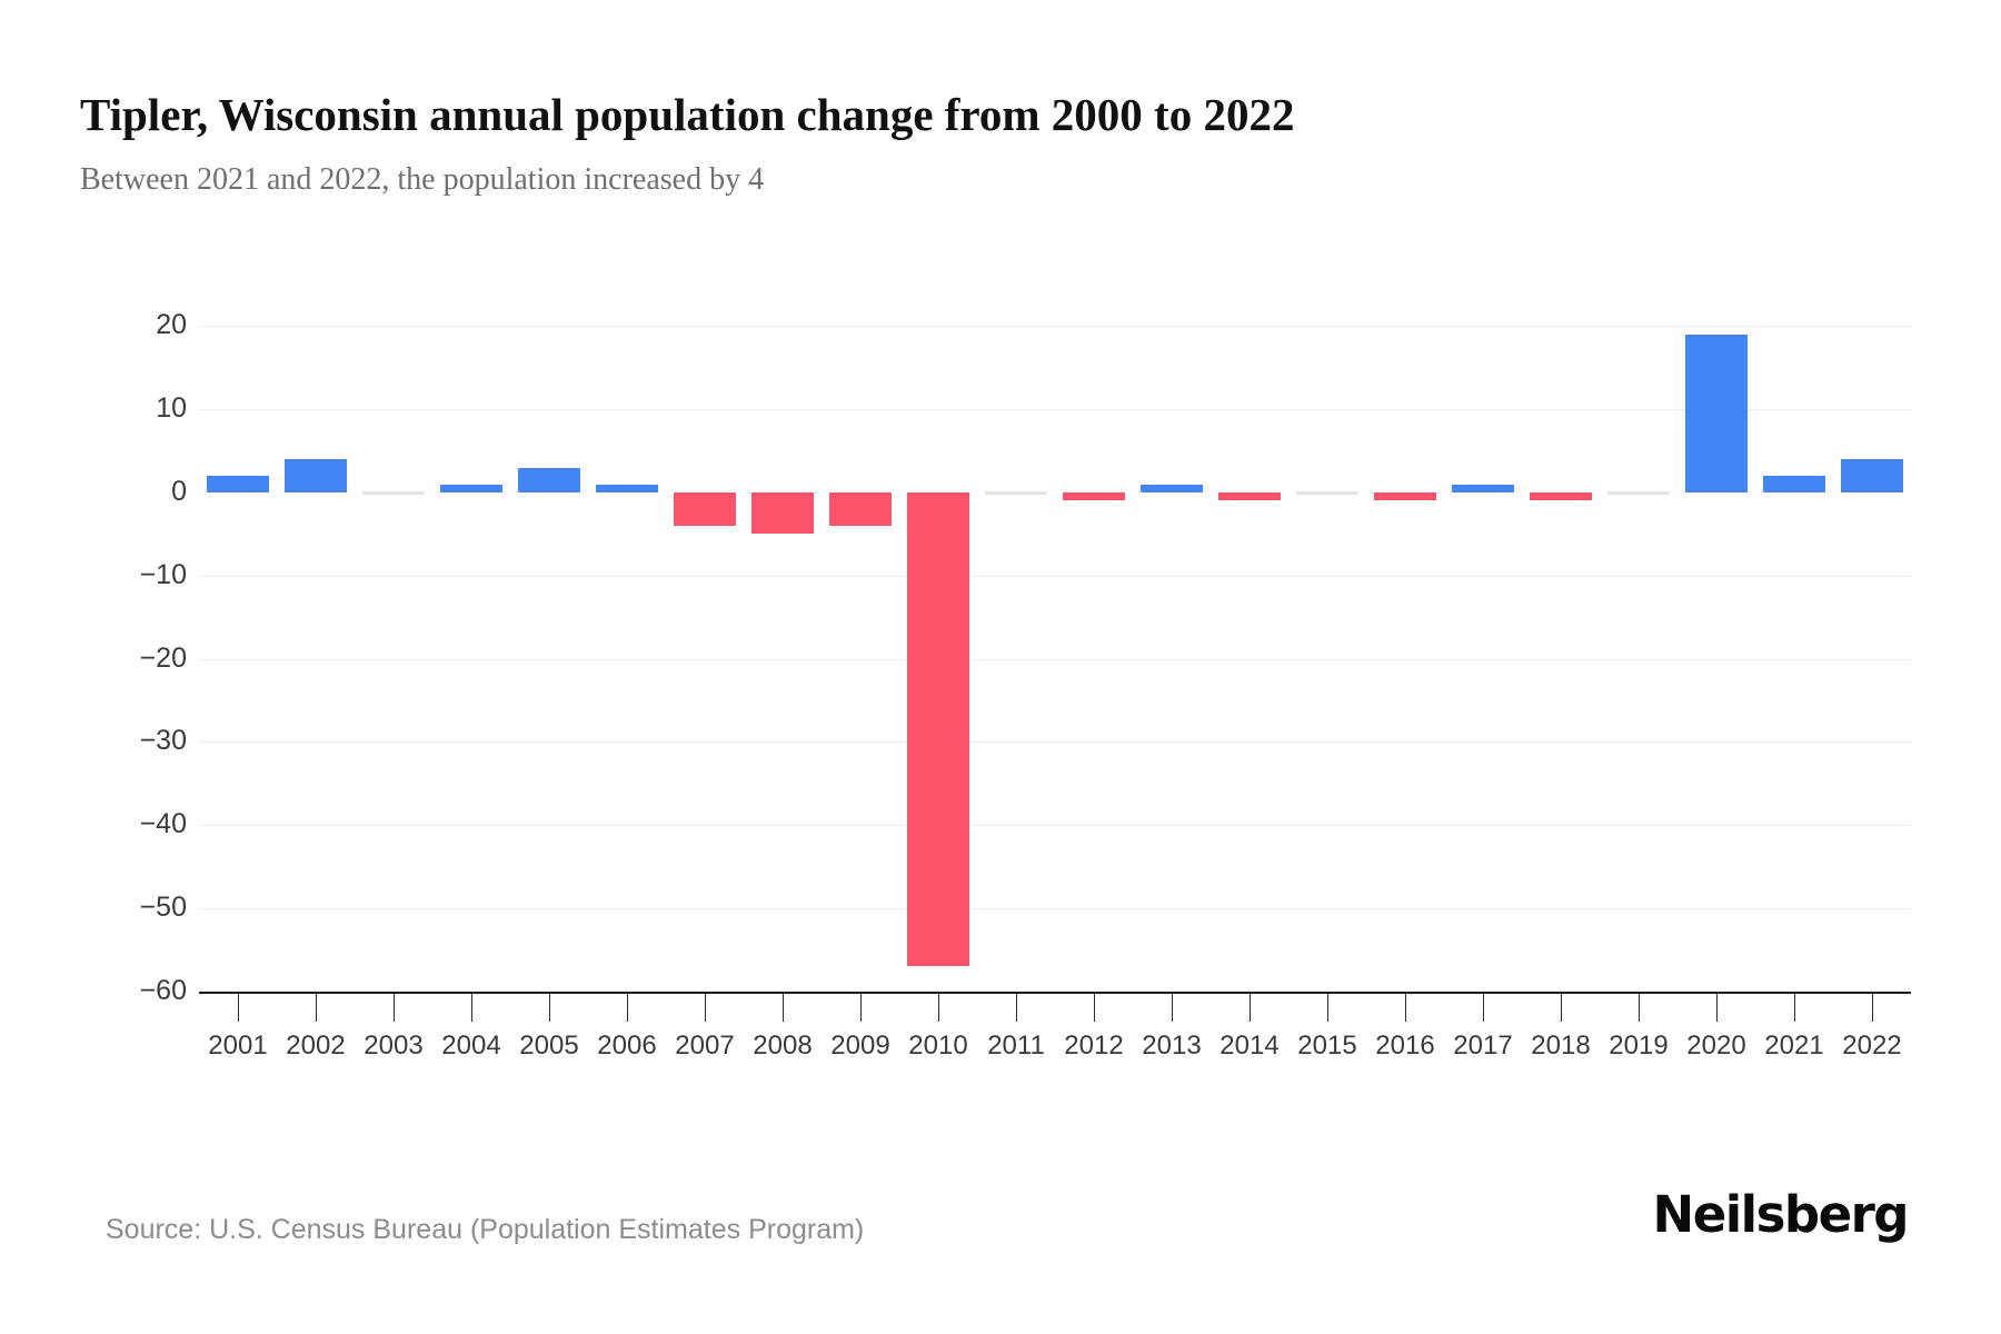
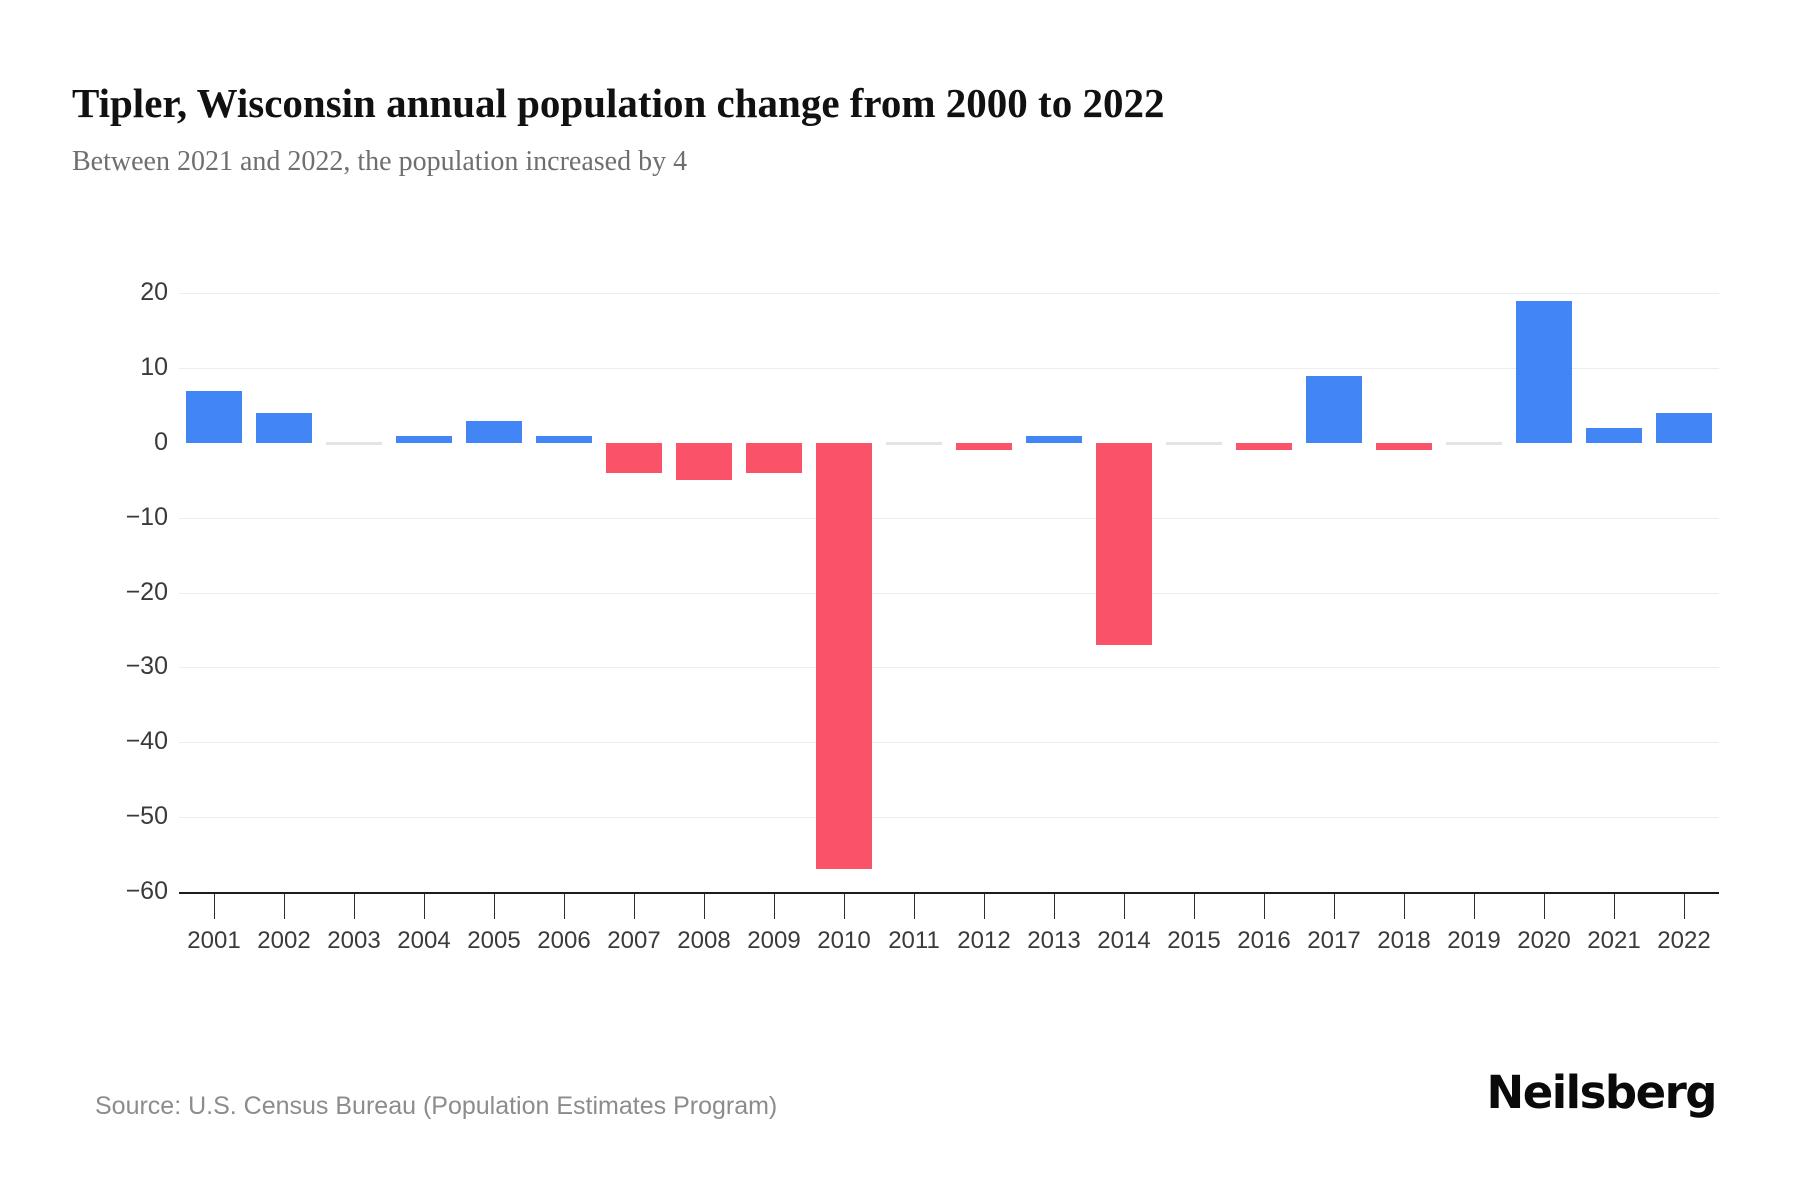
2001: 2 -> 7
2014: -1 -> -27
2017: 1 -> 9
